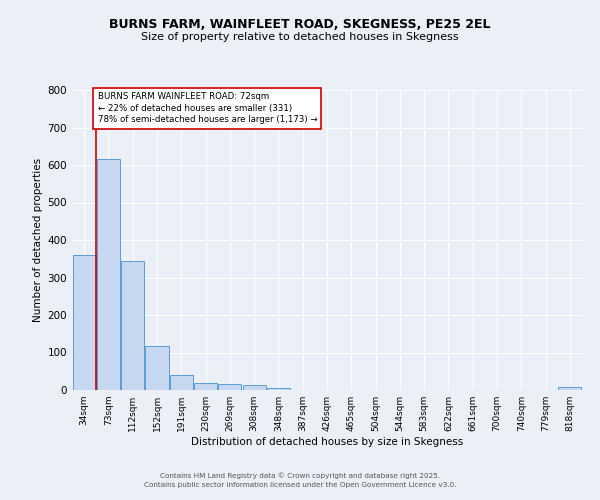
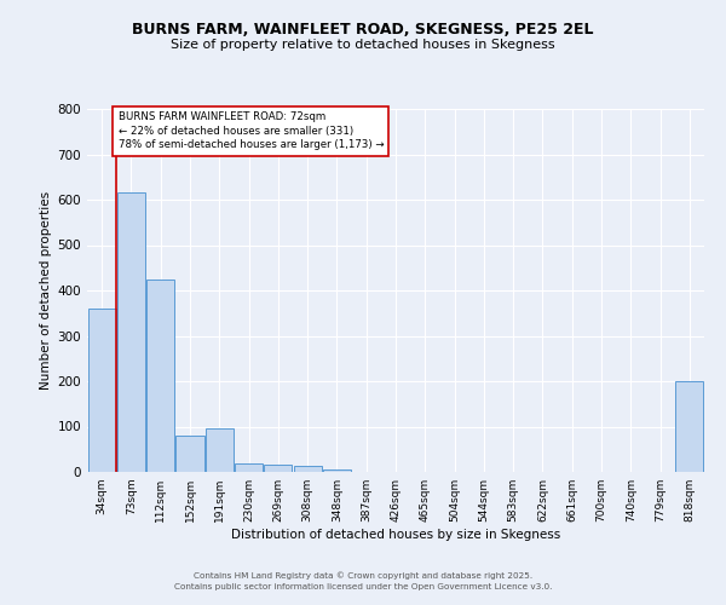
112sqm: 345 -> 425
152sqm: 117 -> 80
191sqm: 40 -> 95
818sqm: 7 -> 200
